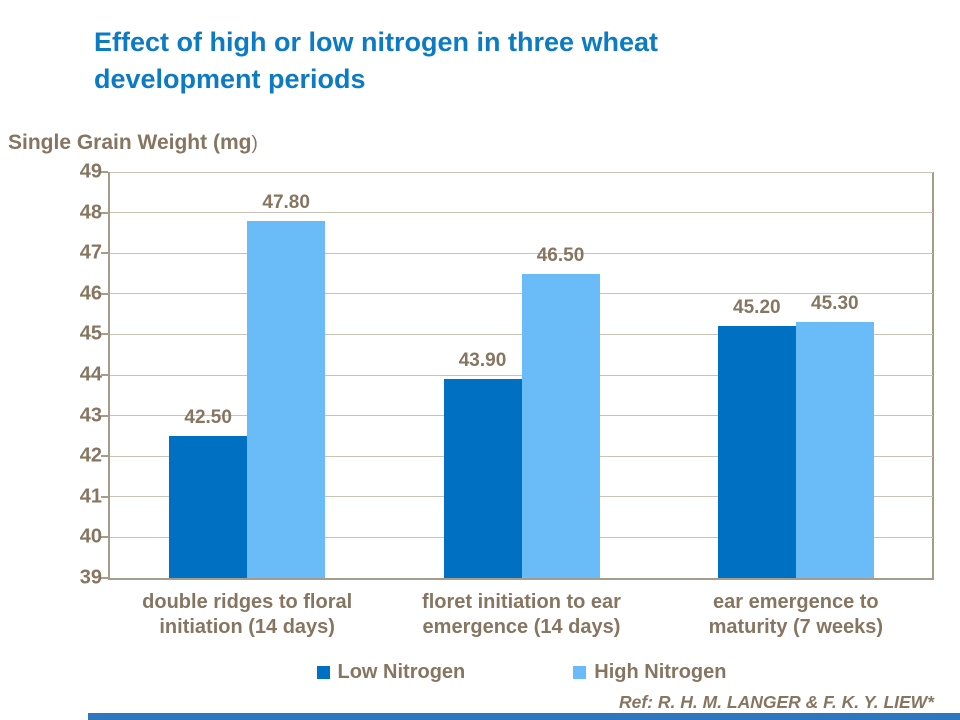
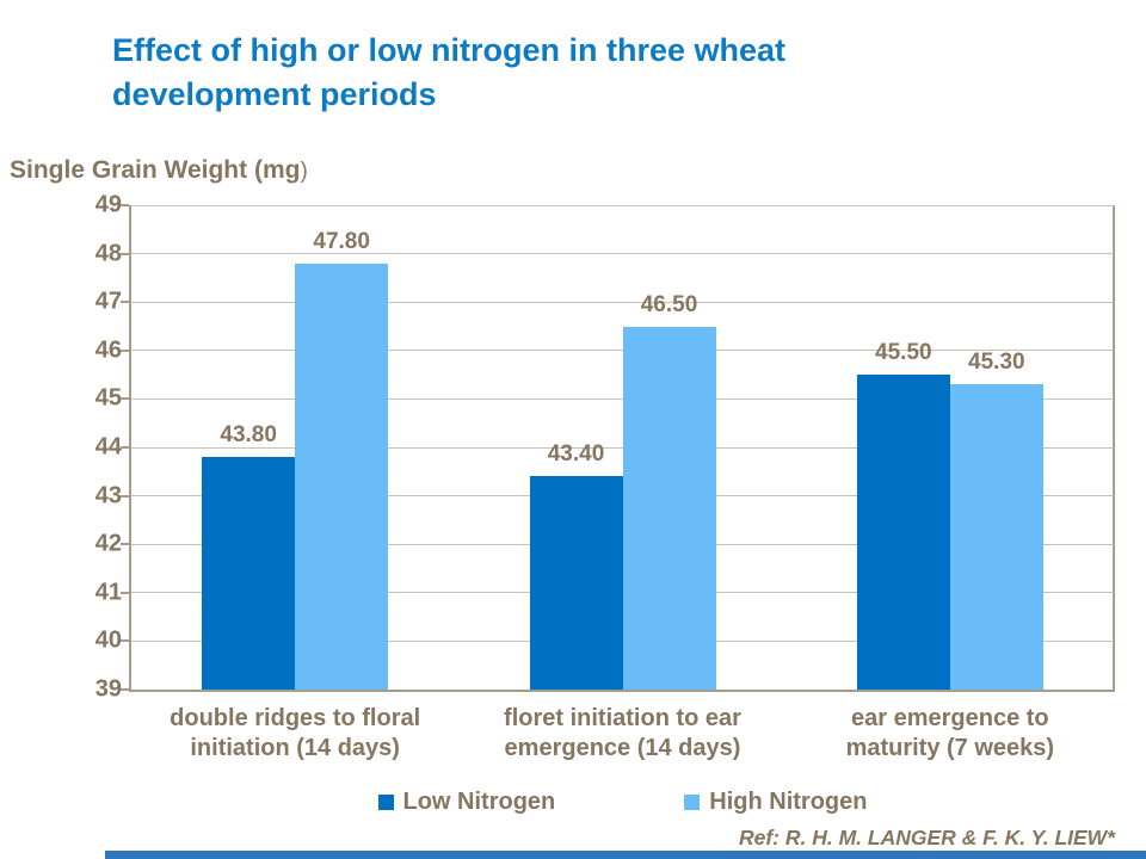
Low Nitrogen/double ridges to floral initiation (14 days): 42.50 -> 43.80
Low Nitrogen/floret initiation to ear emergence (14 days): 43.90 -> 43.40
Low Nitrogen/ear emergence to maturity (7 weeks): 45.20 -> 45.50
